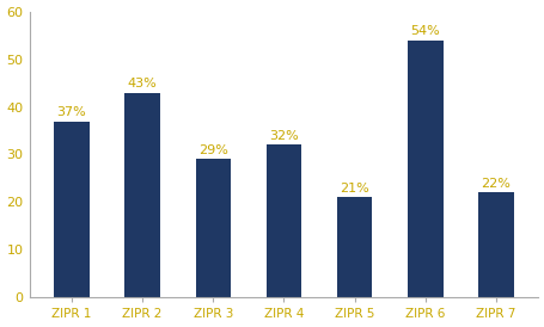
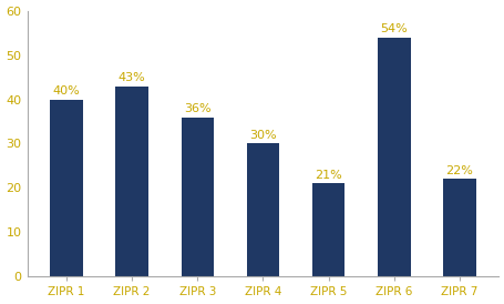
ZIPR 1: 37% -> 40%
ZIPR 3: 29% -> 36%
ZIPR 4: 32% -> 30%
